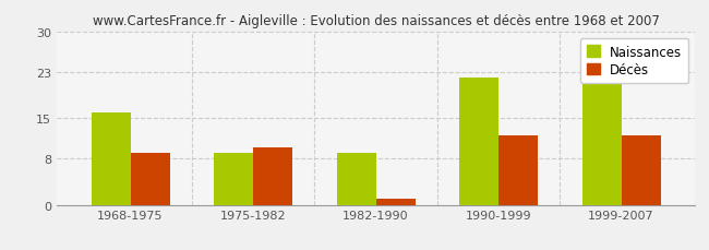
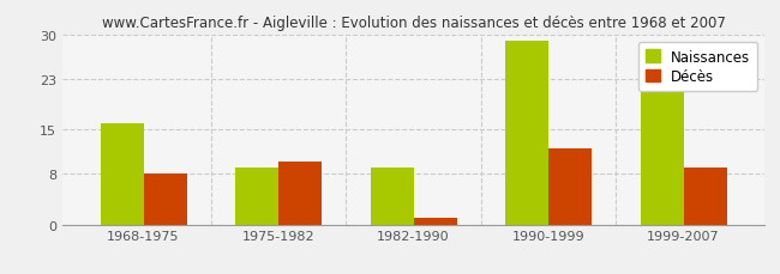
Décès/1968-1975: 9 -> 8
Naissances/1990-1999: 22 -> 29
Décès/1999-2007: 12 -> 9
